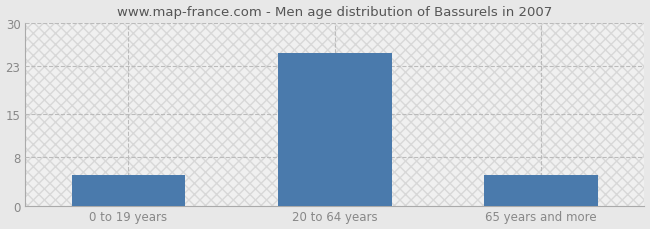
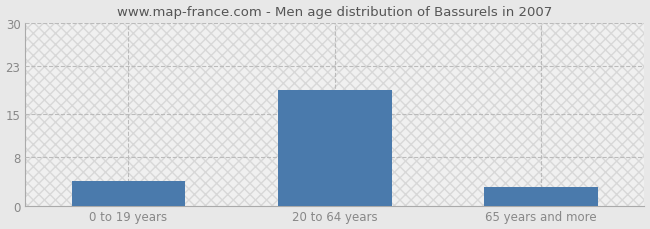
0 to 19 years: 5 -> 4
20 to 64 years: 25 -> 19
65 years and more: 5 -> 3
